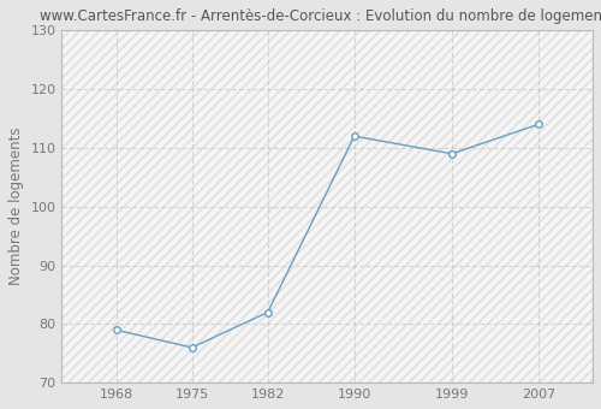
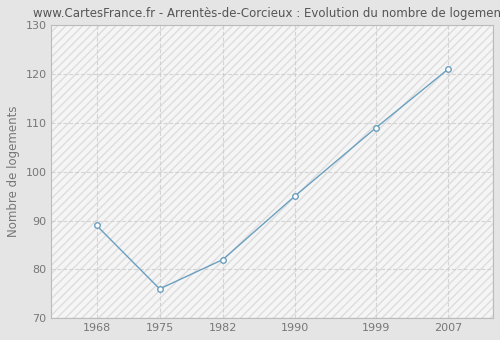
1968: 79 -> 89
1990: 112 -> 95
2007: 114 -> 121
